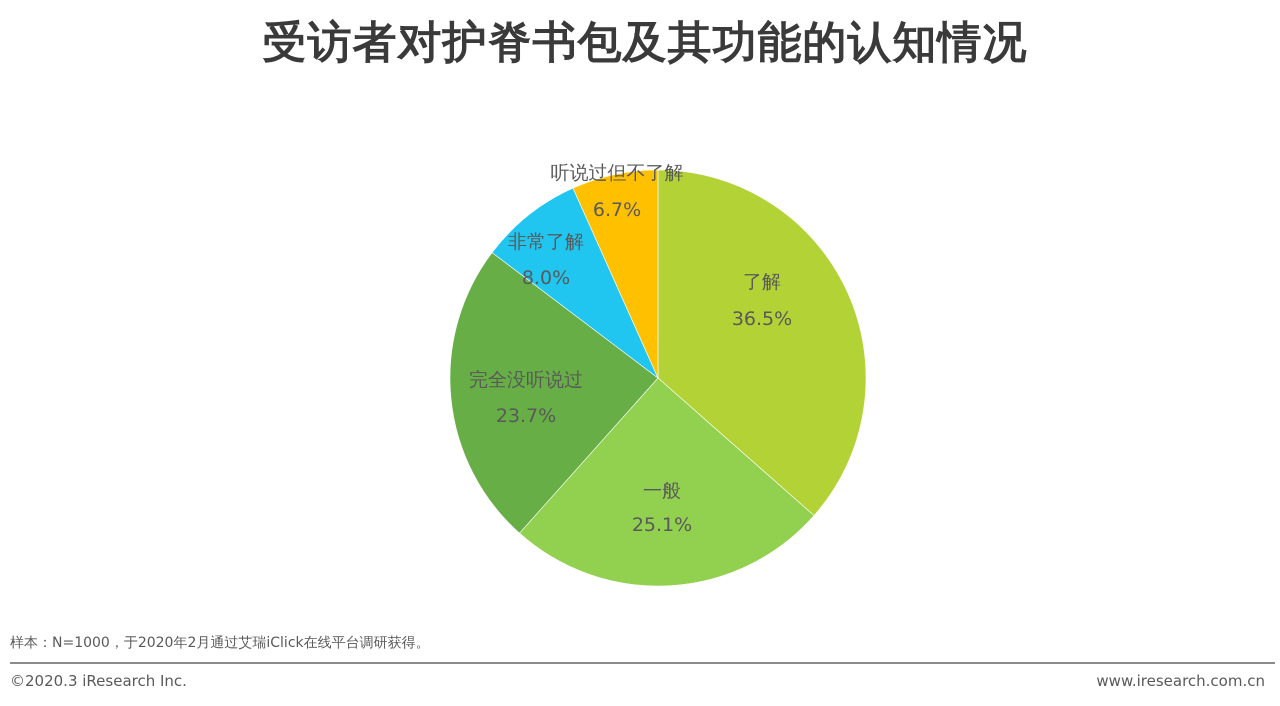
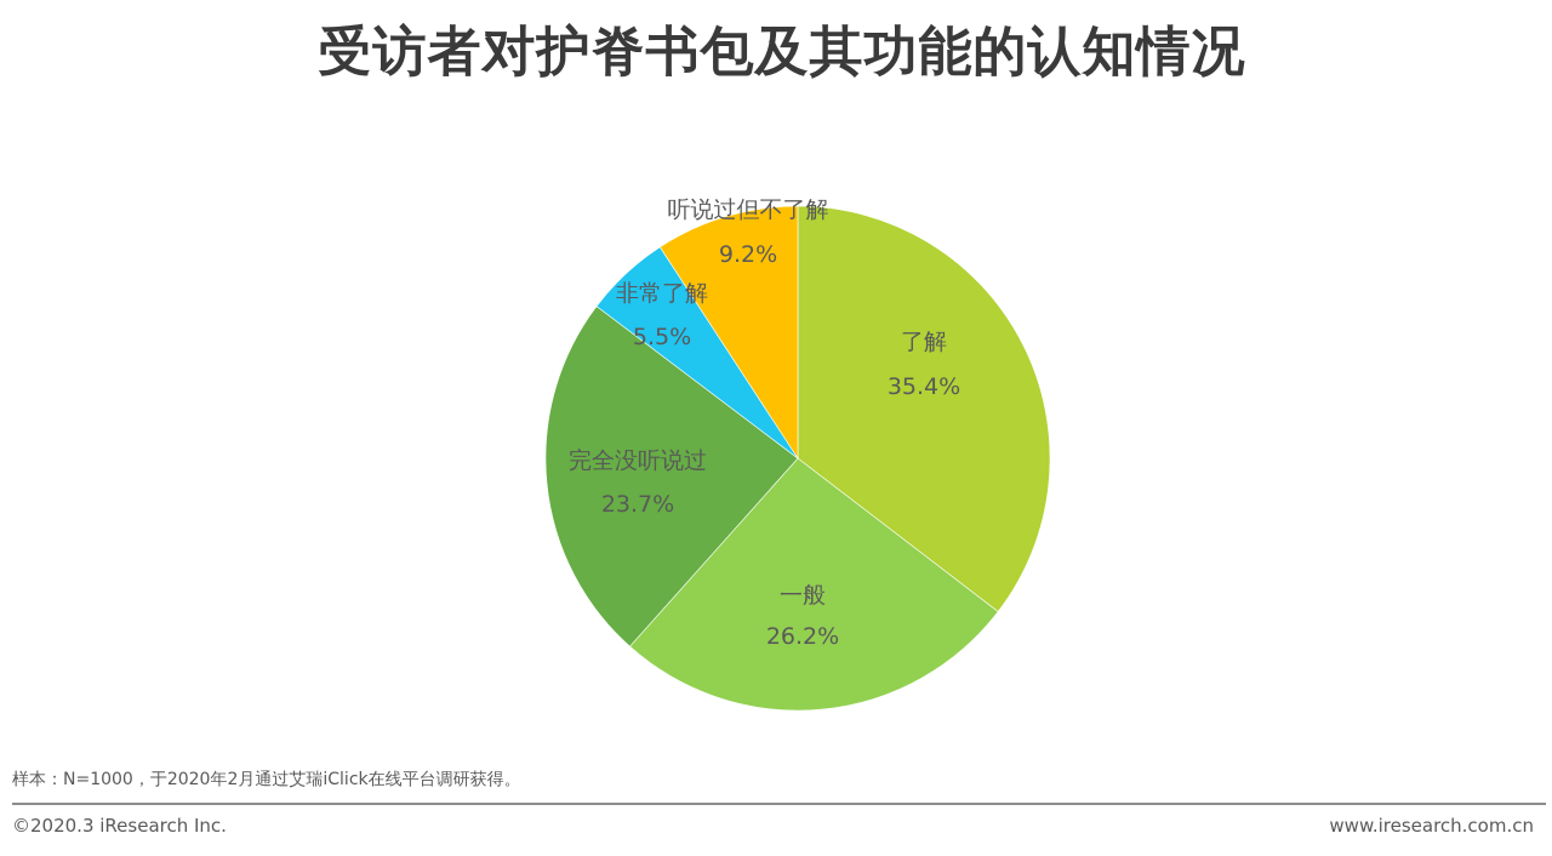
了解: 36.5% -> 35.4%
一般: 25.1% -> 26.2%
非常了解: 8.0% -> 5.5%
听说过但不了解: 6.7% -> 9.2%
